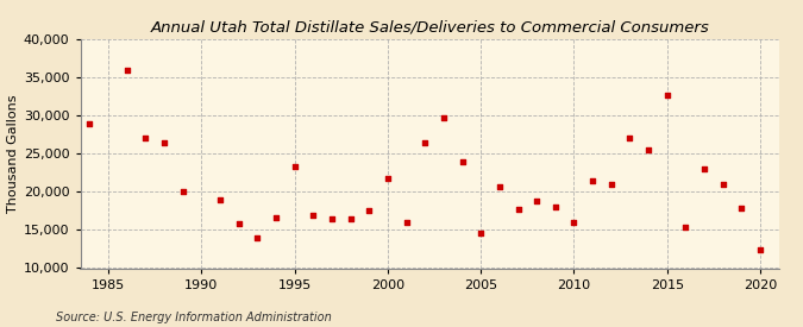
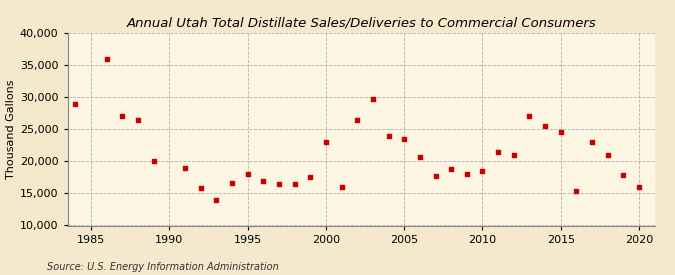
1995: 23,400 -> 18,000
2000: 21,800 -> 23,000
2005: 14,600 -> 23,500
2010: 16,000 -> 18,500
2015: 32,600 -> 24,500
2020: 12,400 -> 16,000
